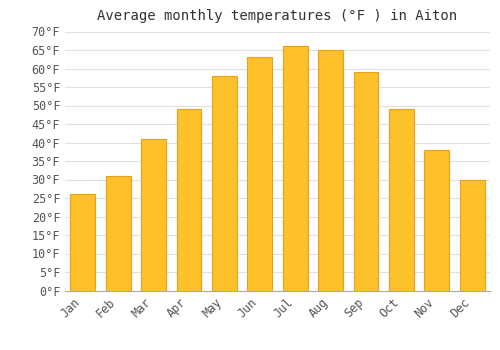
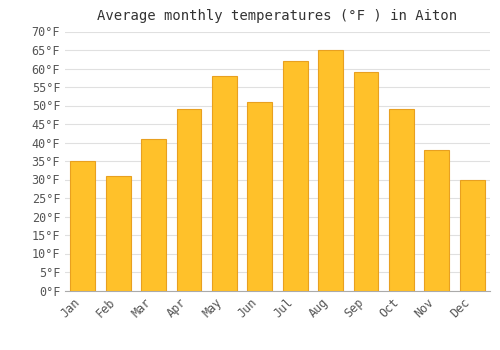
Jan: 26°F -> 35°F
Jun: 63°F -> 51°F
Jul: 66°F -> 62°F
